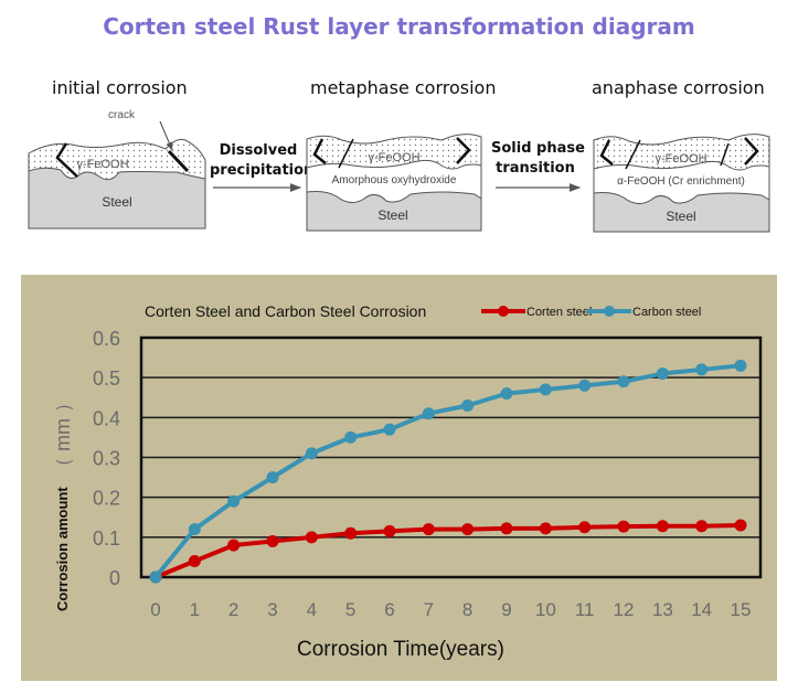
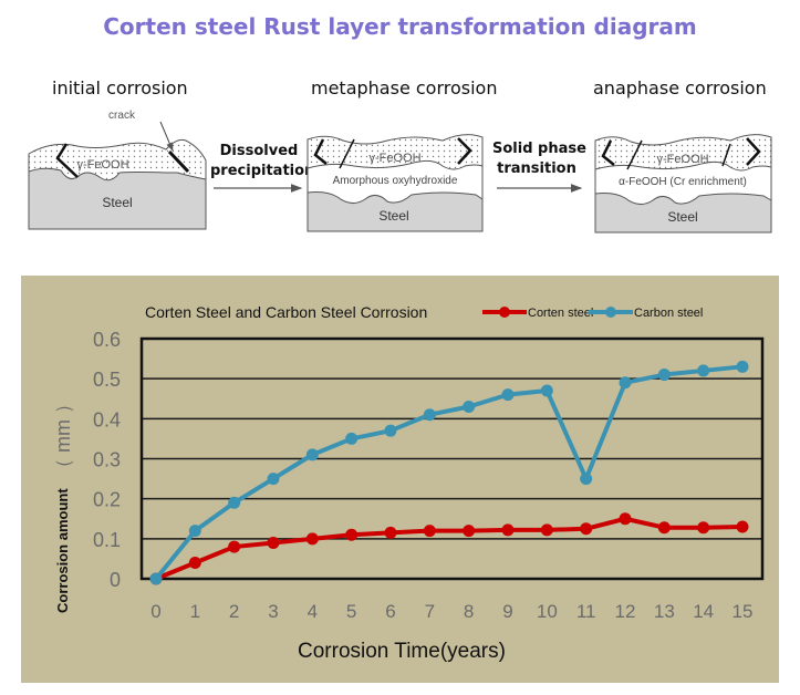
Carbon steel/11: 0.48 -> 0.25
Corten steel/12: 0.13 -> 0.15
